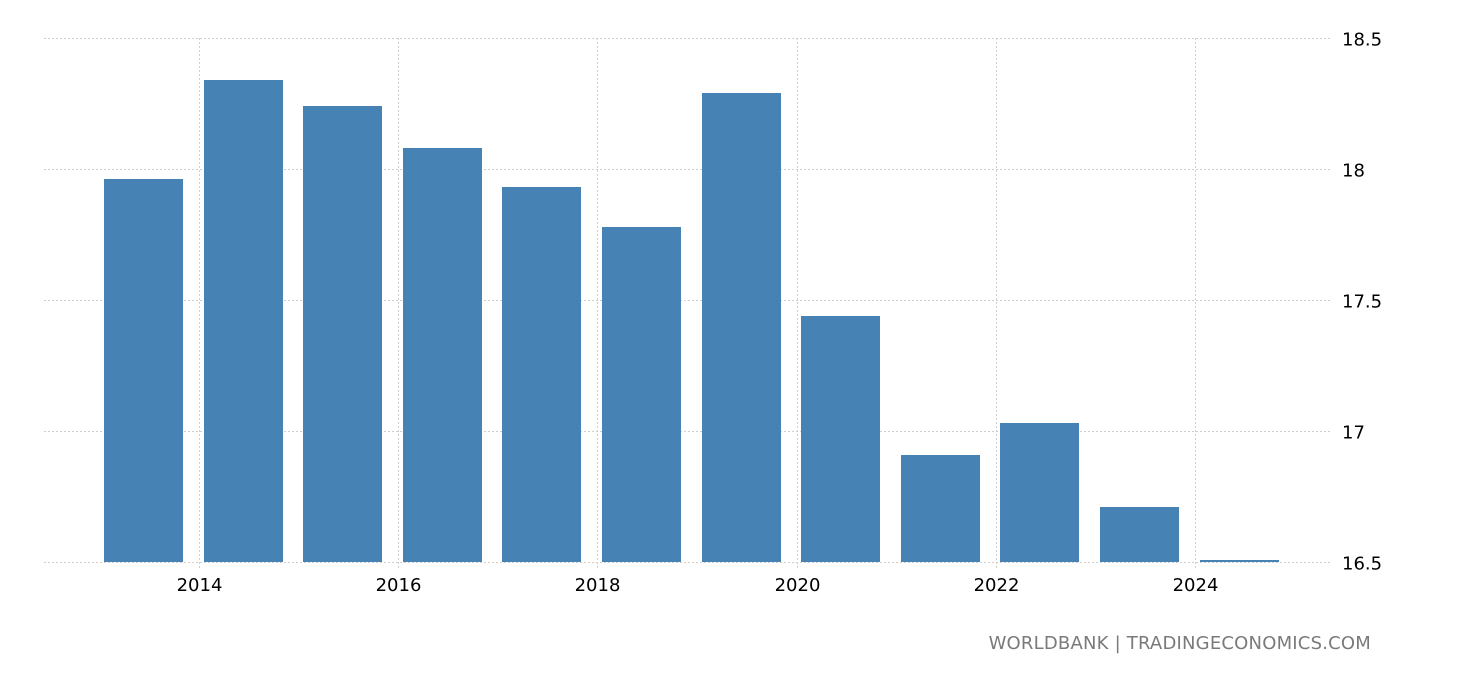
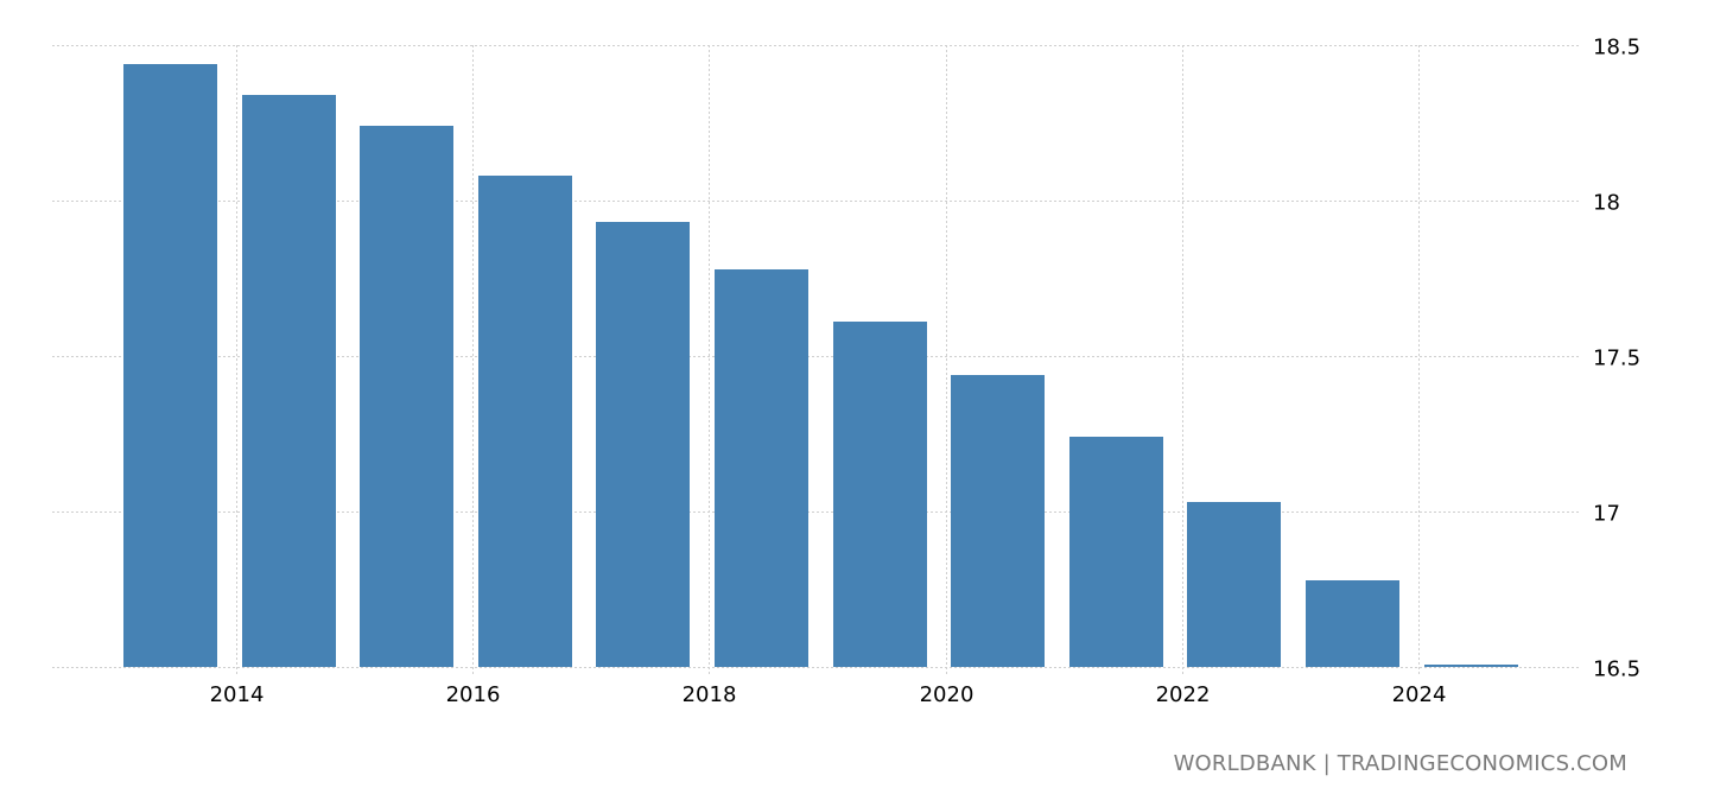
2014: 17.96 -> 18.44
2020: 18.29 -> 17.61
2022: 16.91 -> 17.24
2024: 16.71 -> 16.78
